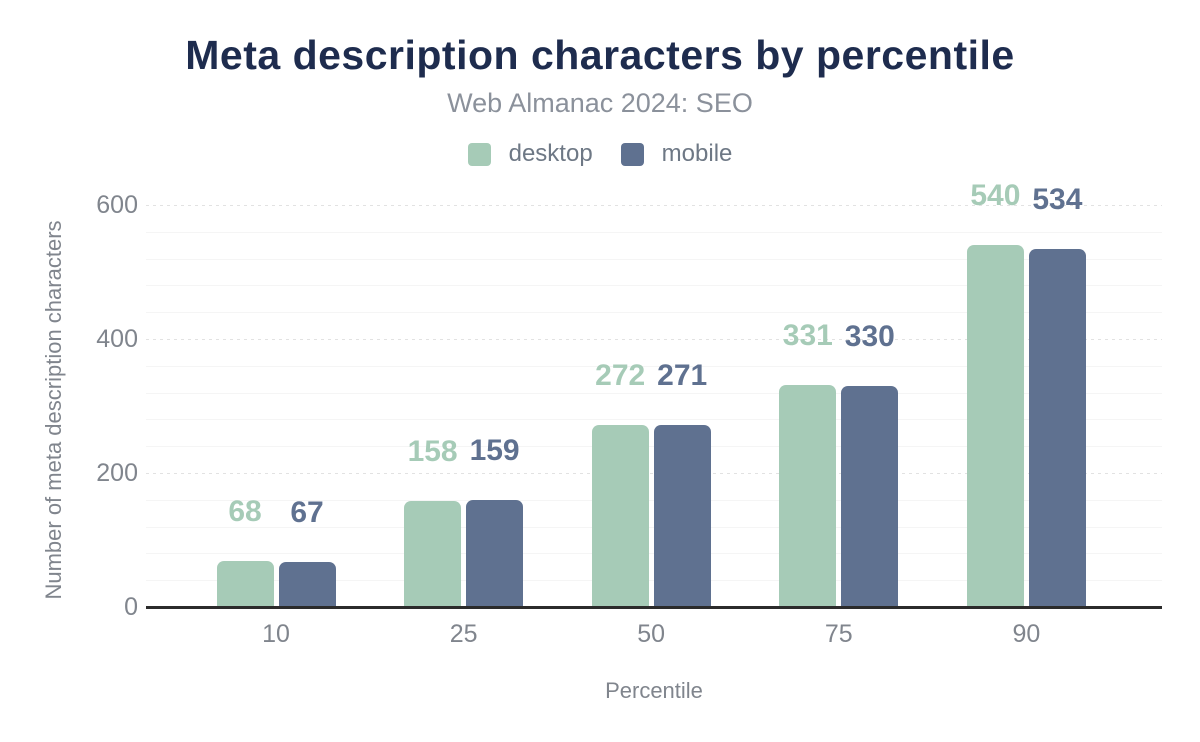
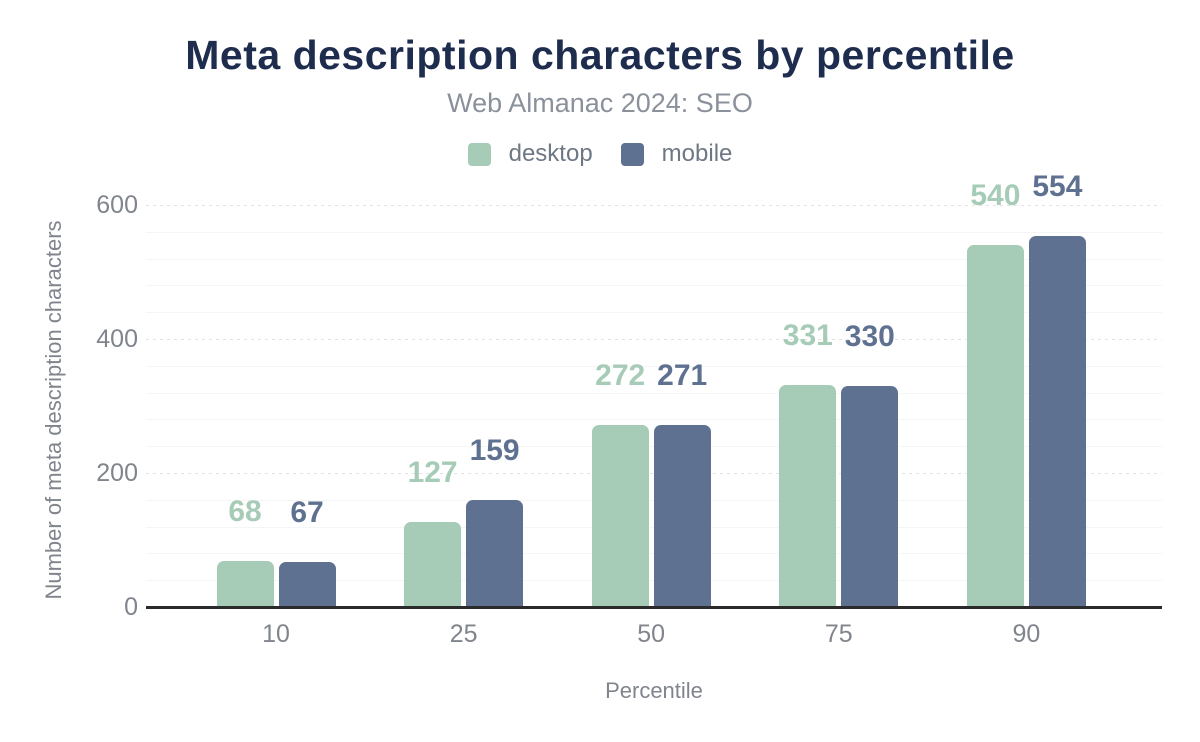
desktop/25: 158 -> 127
mobile/90: 534 -> 554
